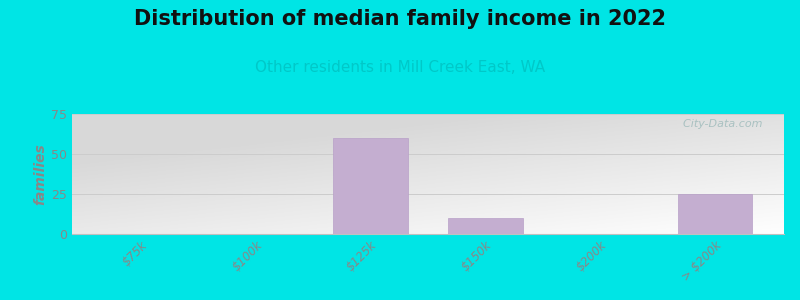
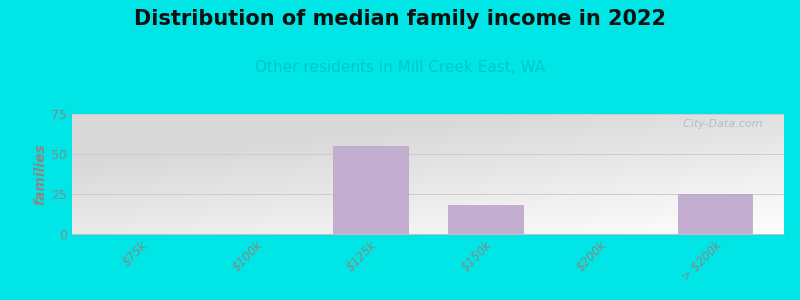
$125k: 60 -> 55
$150k: 10 -> 18
